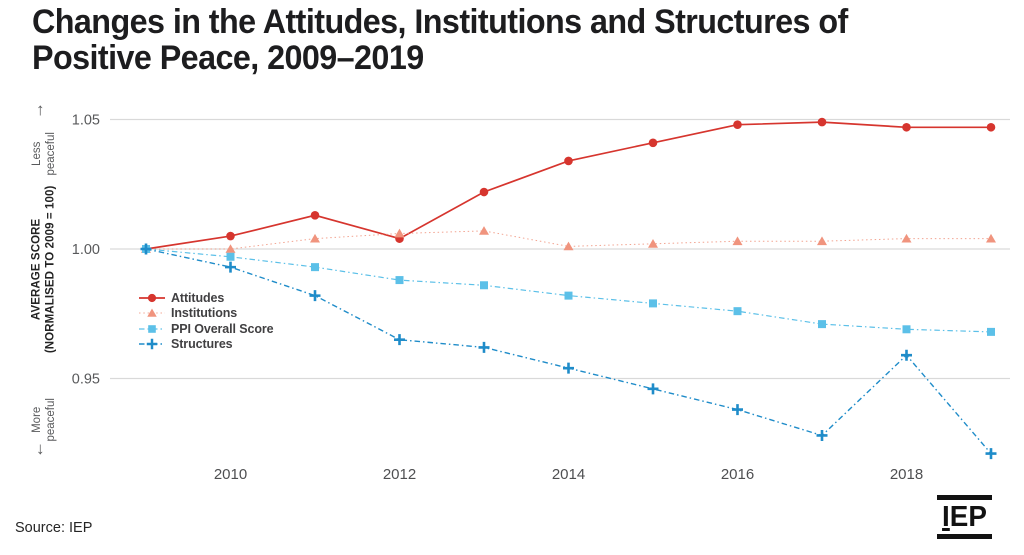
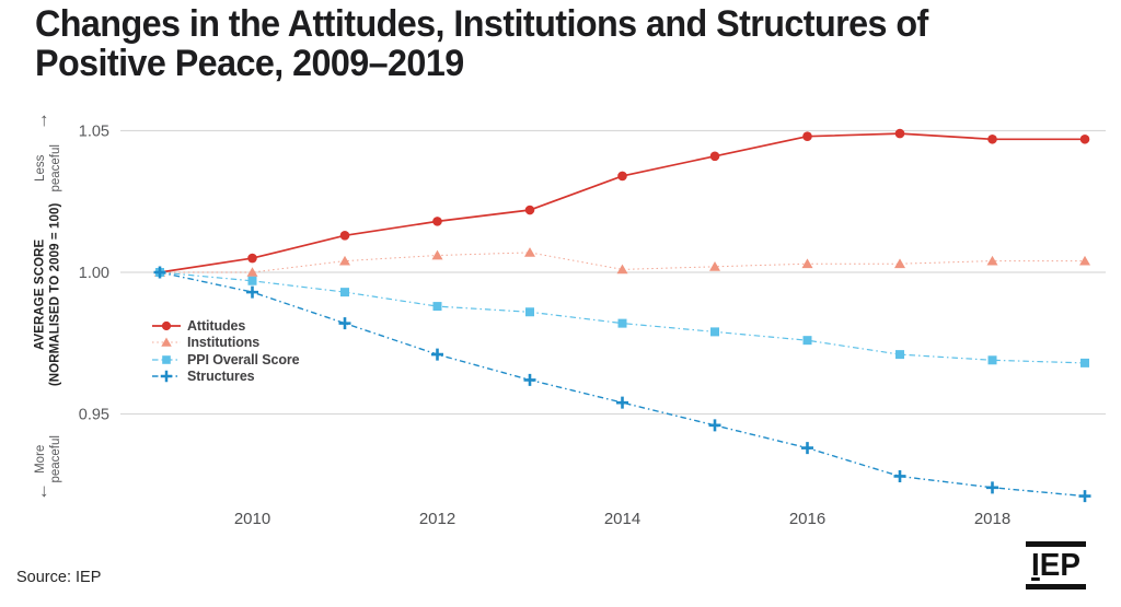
Attitudes/2012: 1.004 -> 1.018
Structures/2012: 0.965 -> 0.971
Structures/2018: 0.959 -> 0.924
